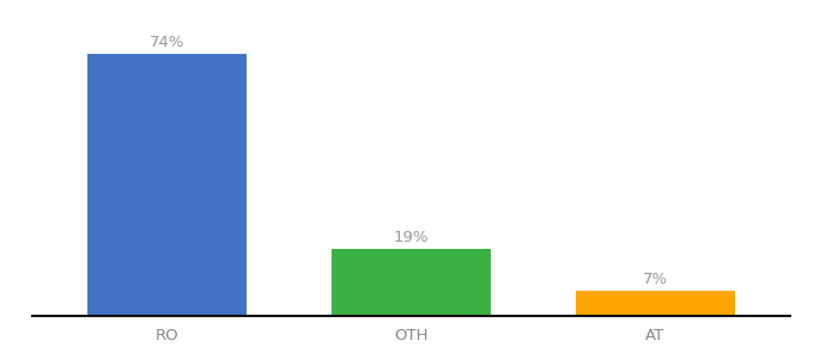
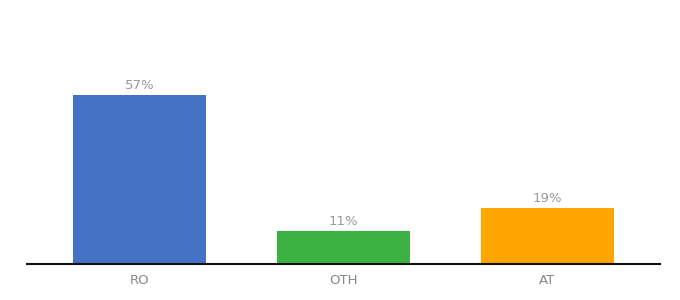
RO: 74% -> 57%
OTH: 19% -> 11%
AT: 7% -> 19%
